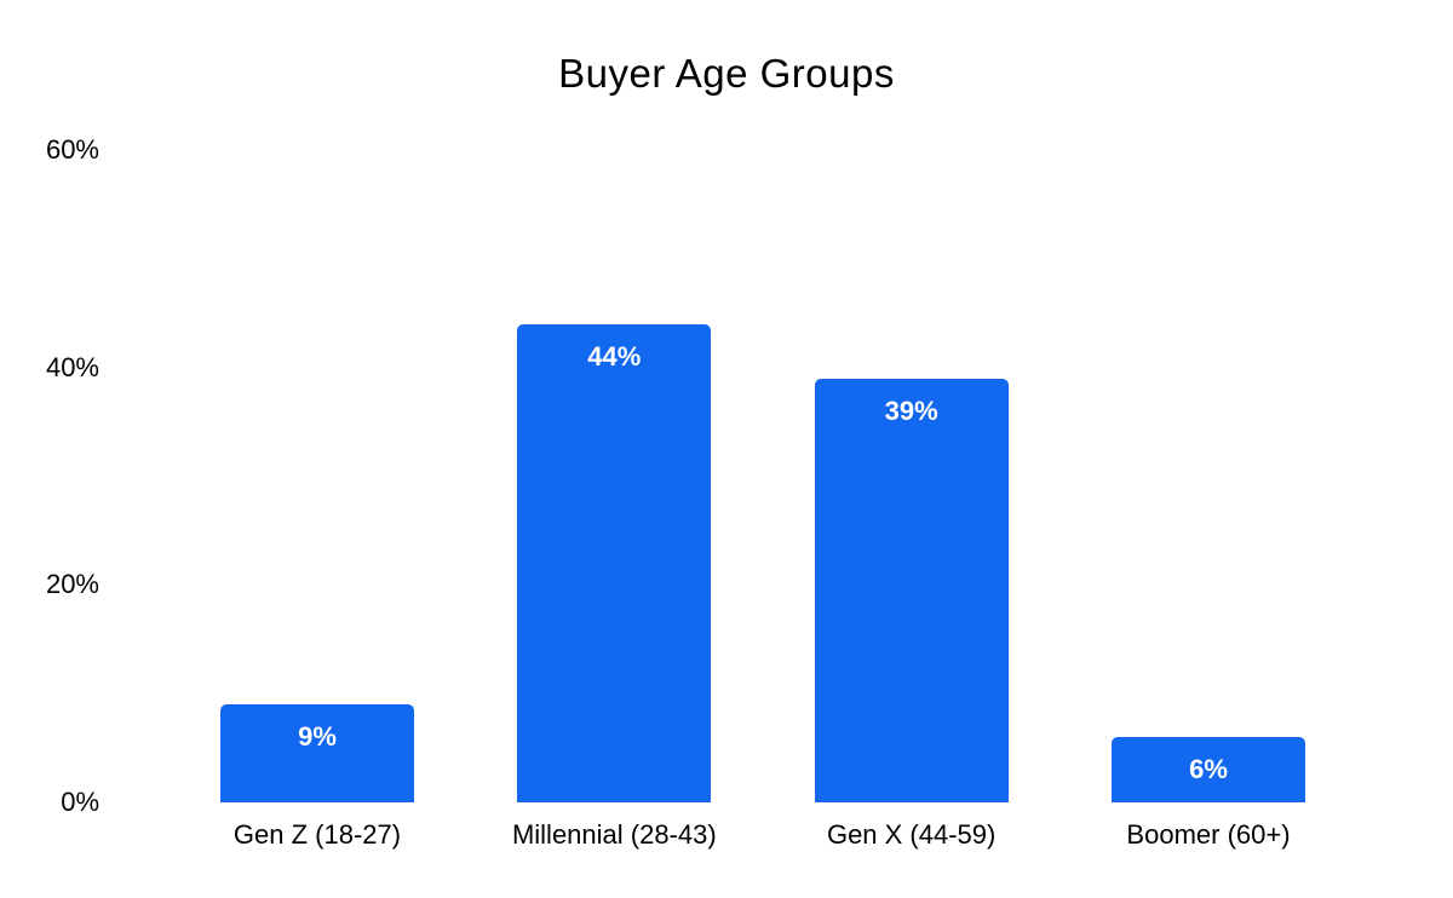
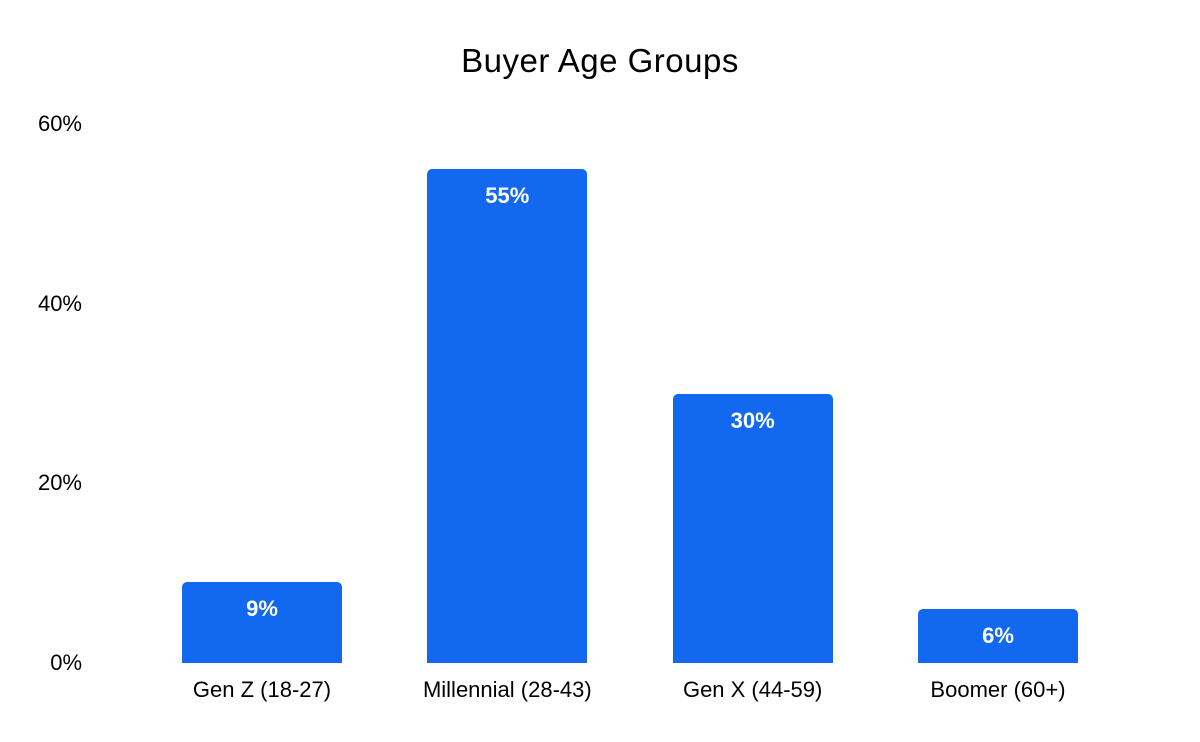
Millennial (28-43): 44% -> 55%
Gen X (44-59): 39% -> 30%
